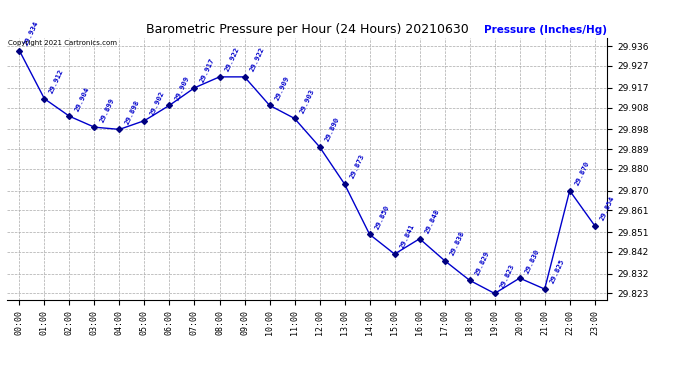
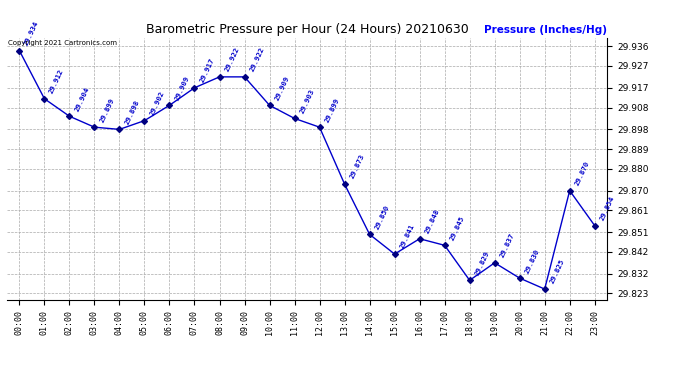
12:00: 29.890 -> 29.899
17:00: 29.838 -> 29.845
19:00: 29.823 -> 29.837
